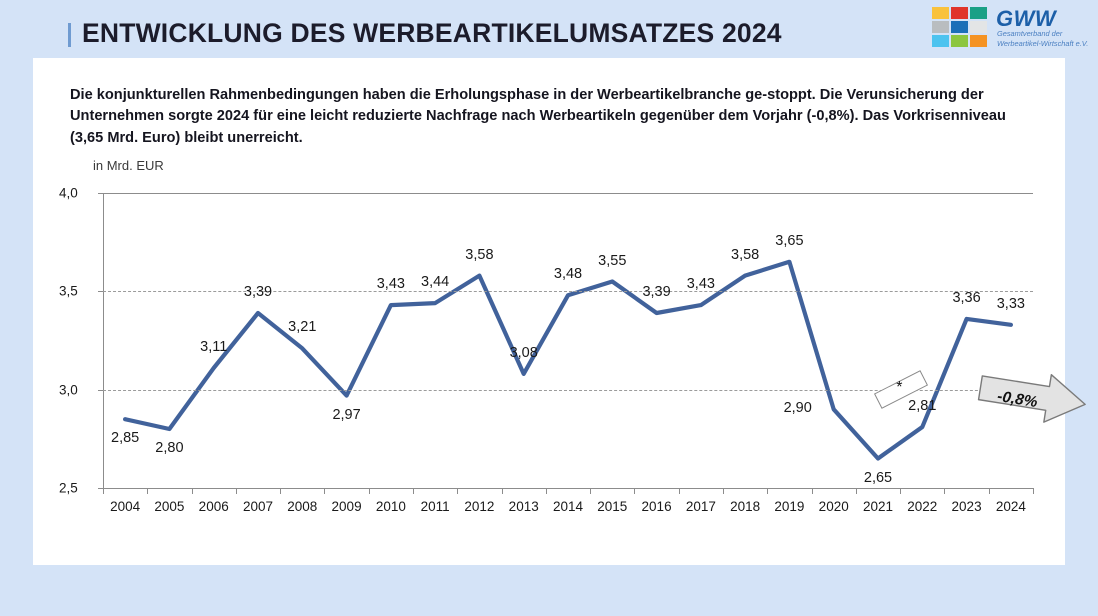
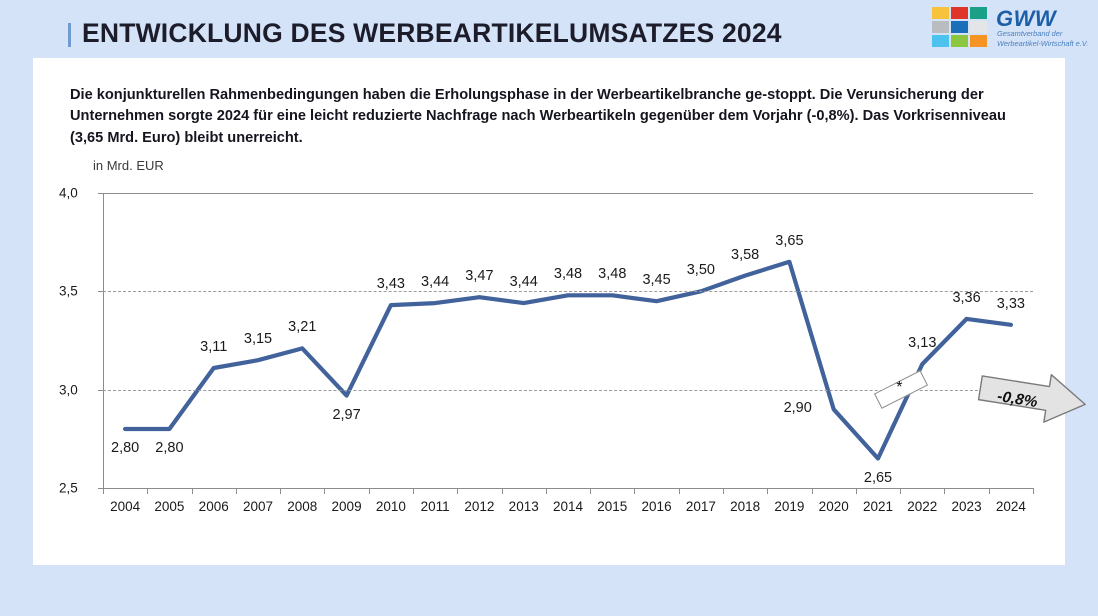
2004: 2,85 -> 2,80
2007: 3,39 -> 3,15
2012: 3,58 -> 3,47
2013: 3,08 -> 3,44
2015: 3,55 -> 3,48
2016: 3,39 -> 3,45
2017: 3,43 -> 3,50
2022: 2,81 -> 3,13
